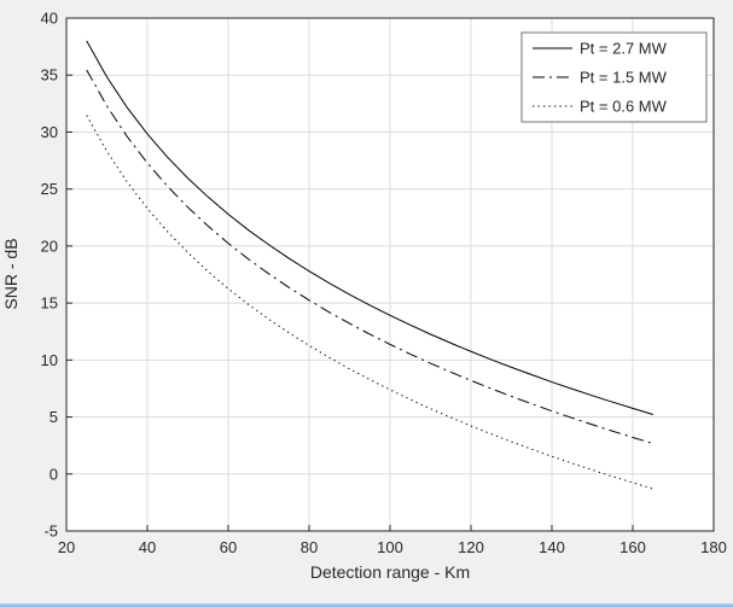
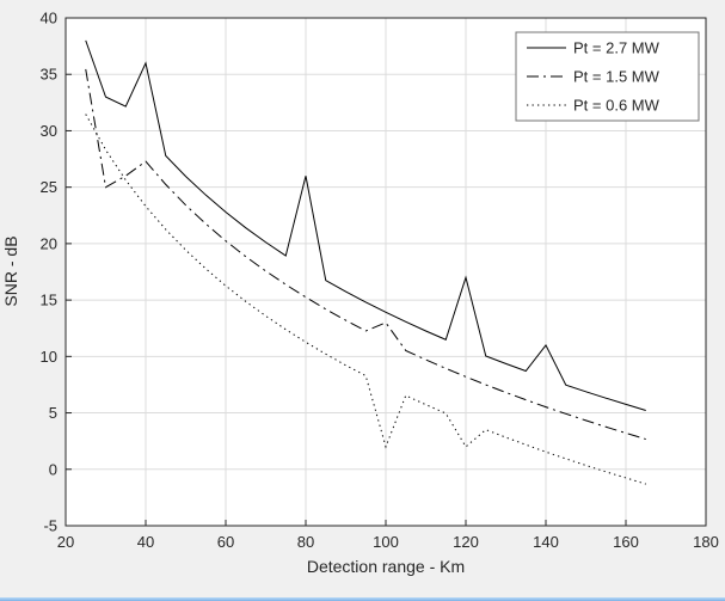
Pt = 2.7 MW/30: 35 -> 33
Pt = 1.5 MW/30: 32 -> 25
Pt = 1.5 MW/35: 30 -> 26
Pt = 2.7 MW/40: 30 -> 36
Pt = 2.7 MW/80: 18 -> 26
Pt = 1.5 MW/100: 11 -> 13
Pt = 0.6 MW/100: 7 -> 2
Pt = 2.7 MW/120: 11 -> 17
Pt = 0.6 MW/120: 4 -> 2
Pt = 2.7 MW/140: 8 -> 11
